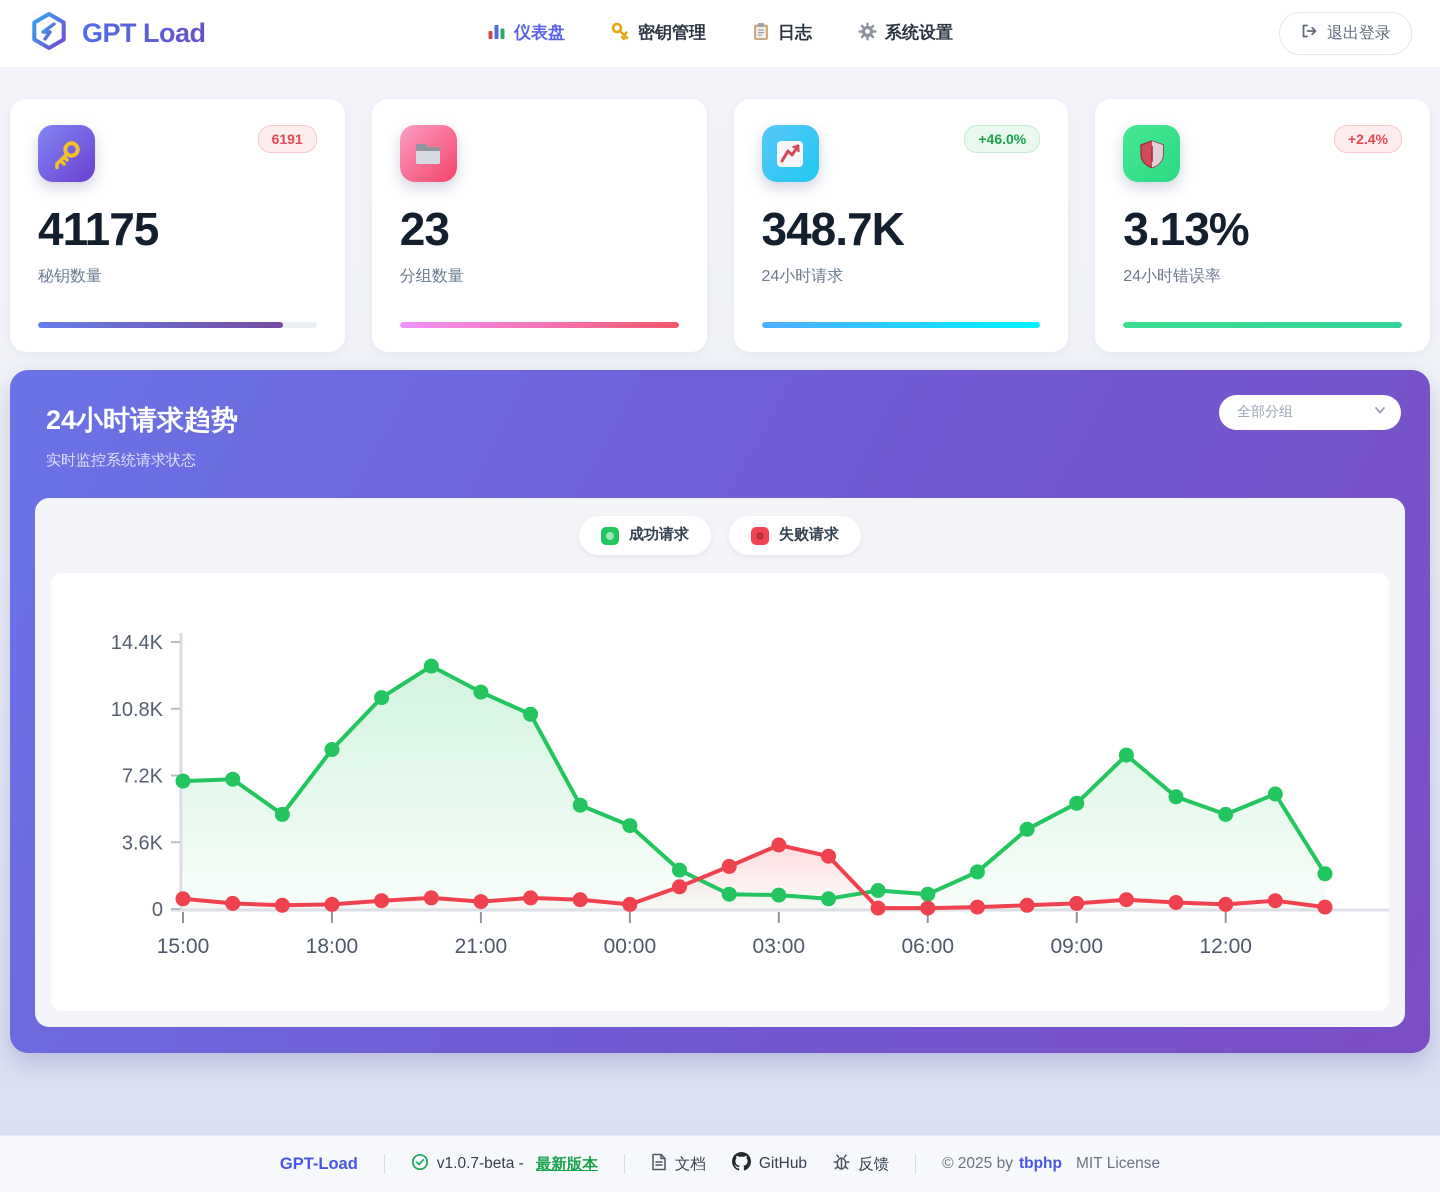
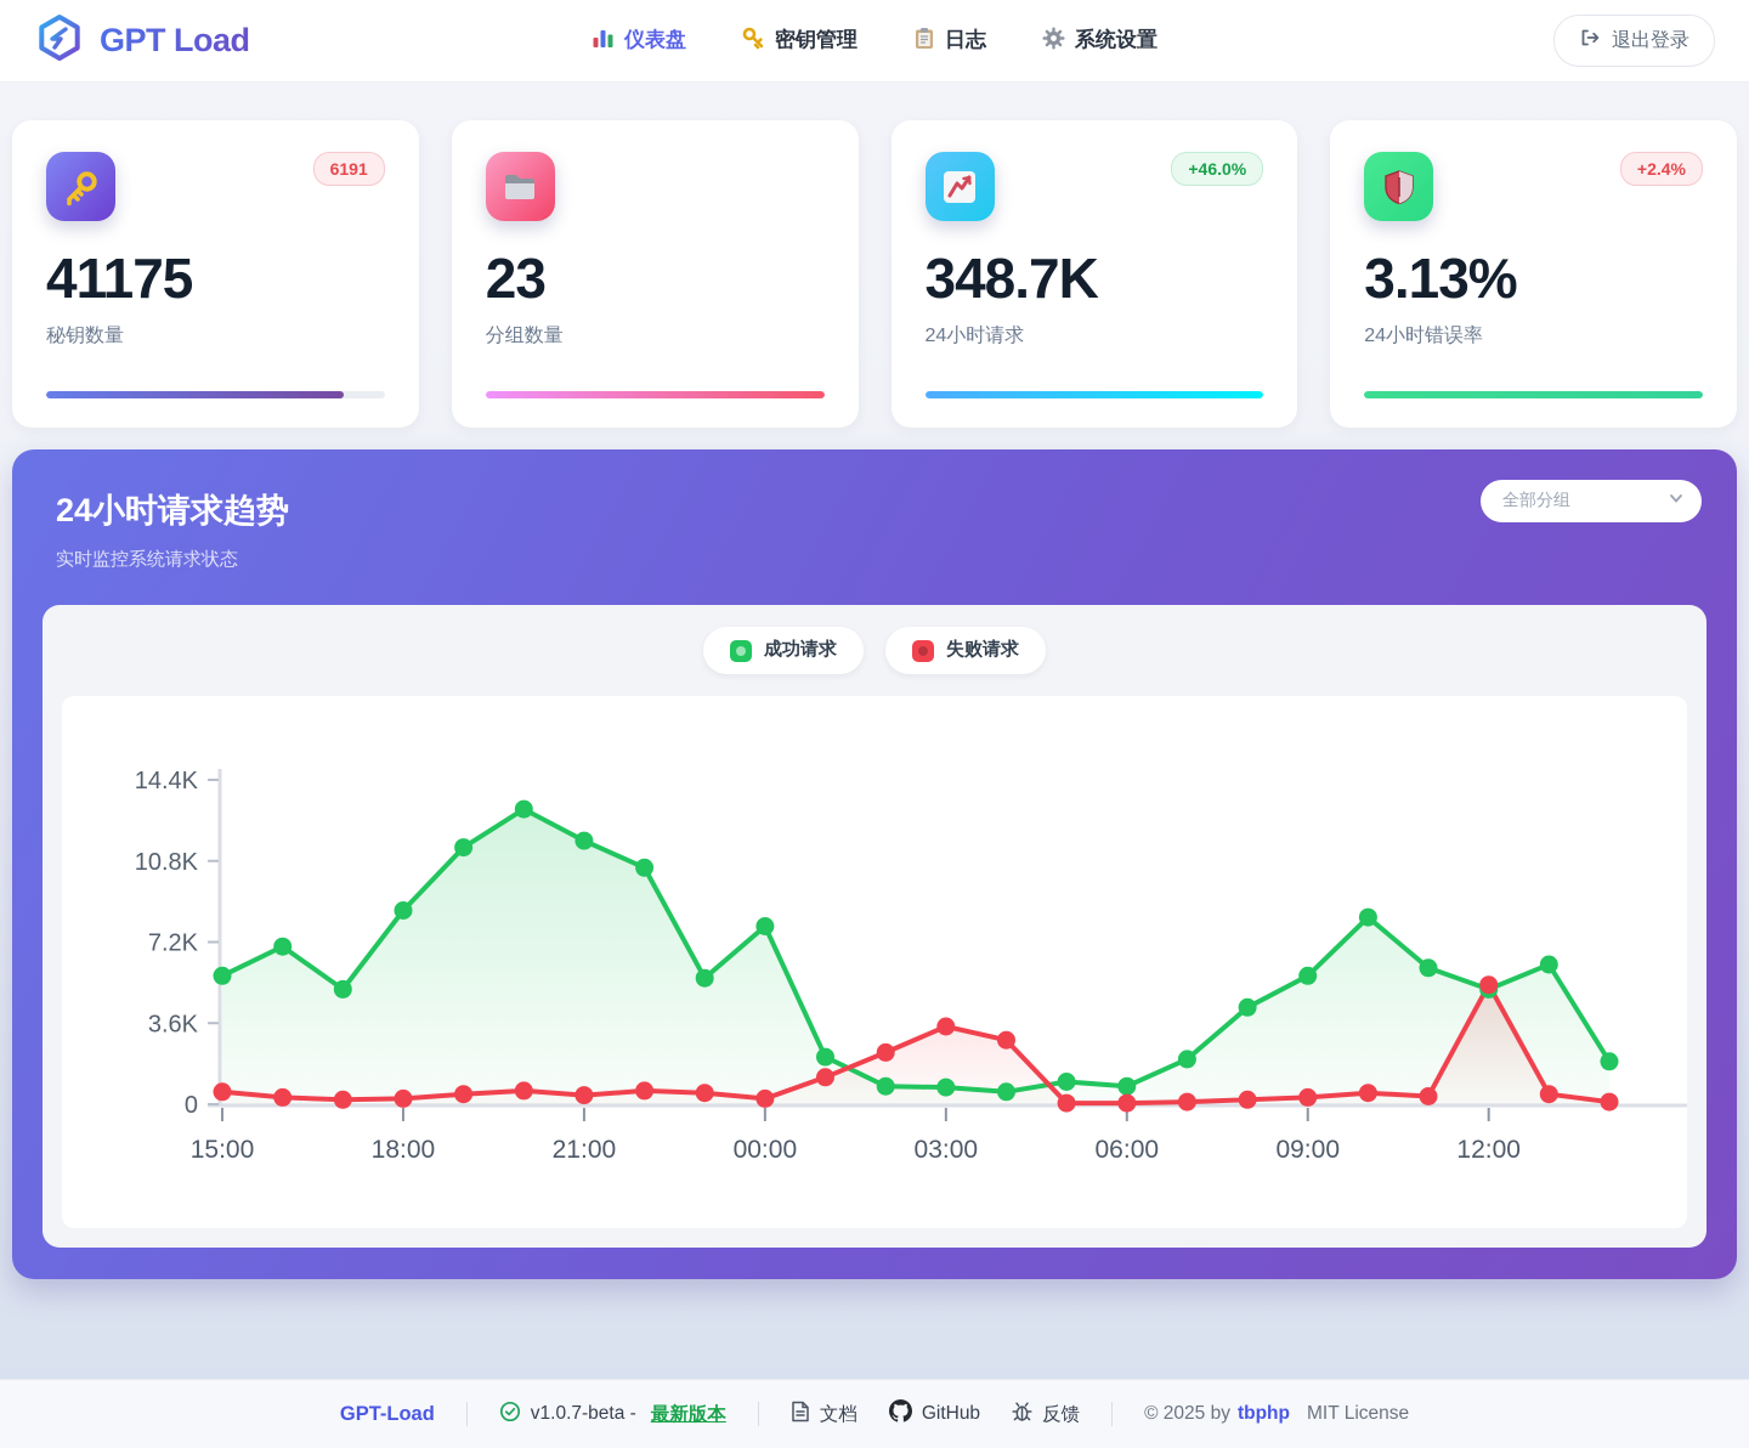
成功请求/15:00: 6.9K -> 5.7K
成功请求/00:00: 4.5K -> 7.9K
失败请求/12:00: 0.2K -> 5.3K
